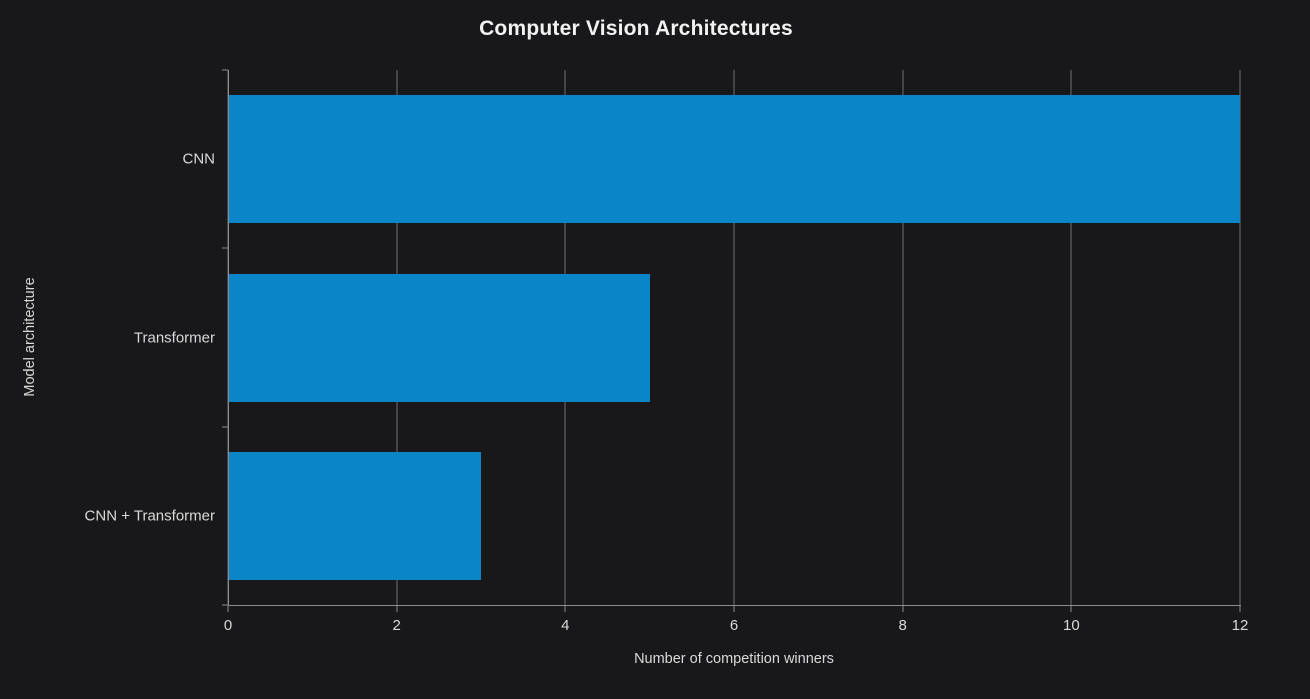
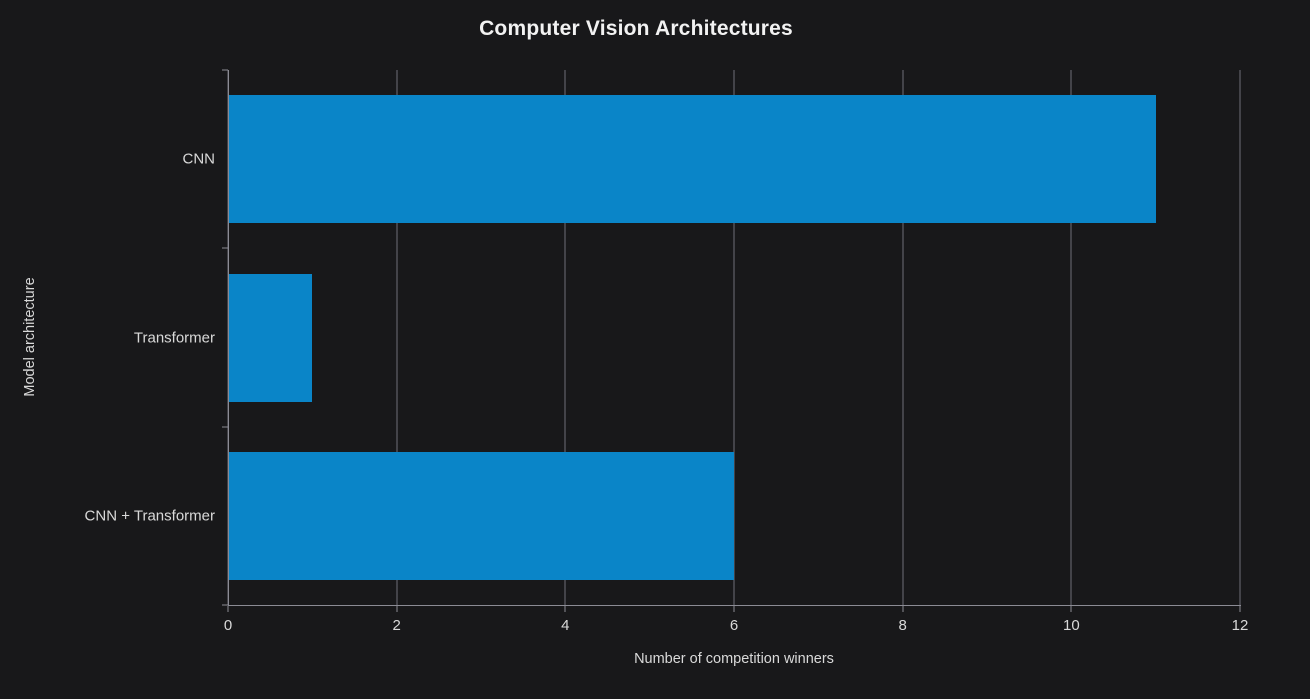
CNN: 12 -> 11
Transformer: 5 -> 1
CNN + Transformer: 3 -> 6
